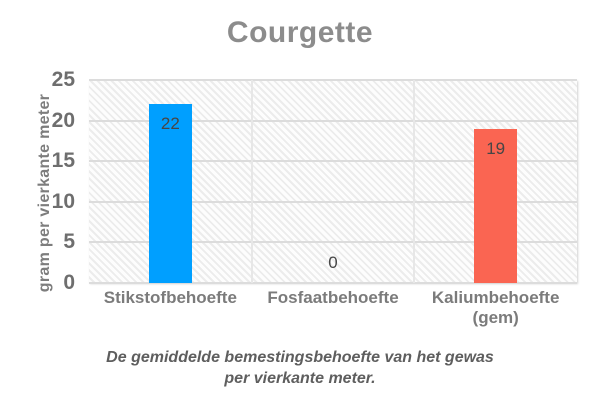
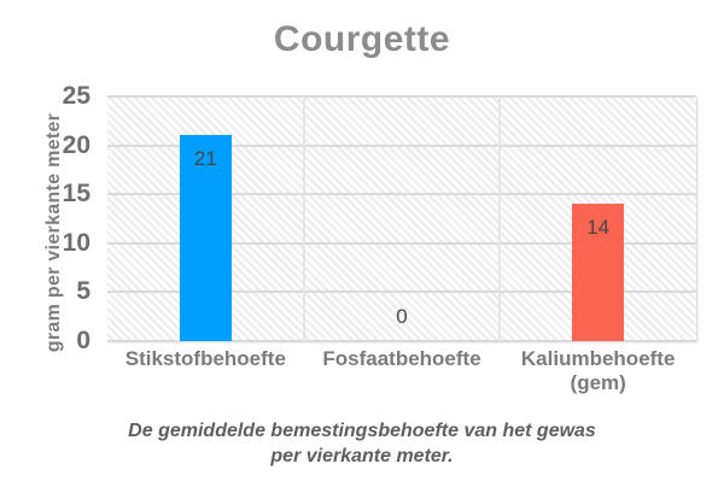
Stikstofbehoefte: 22 -> 21
Kaliumbehoefte (gem): 19 -> 14
